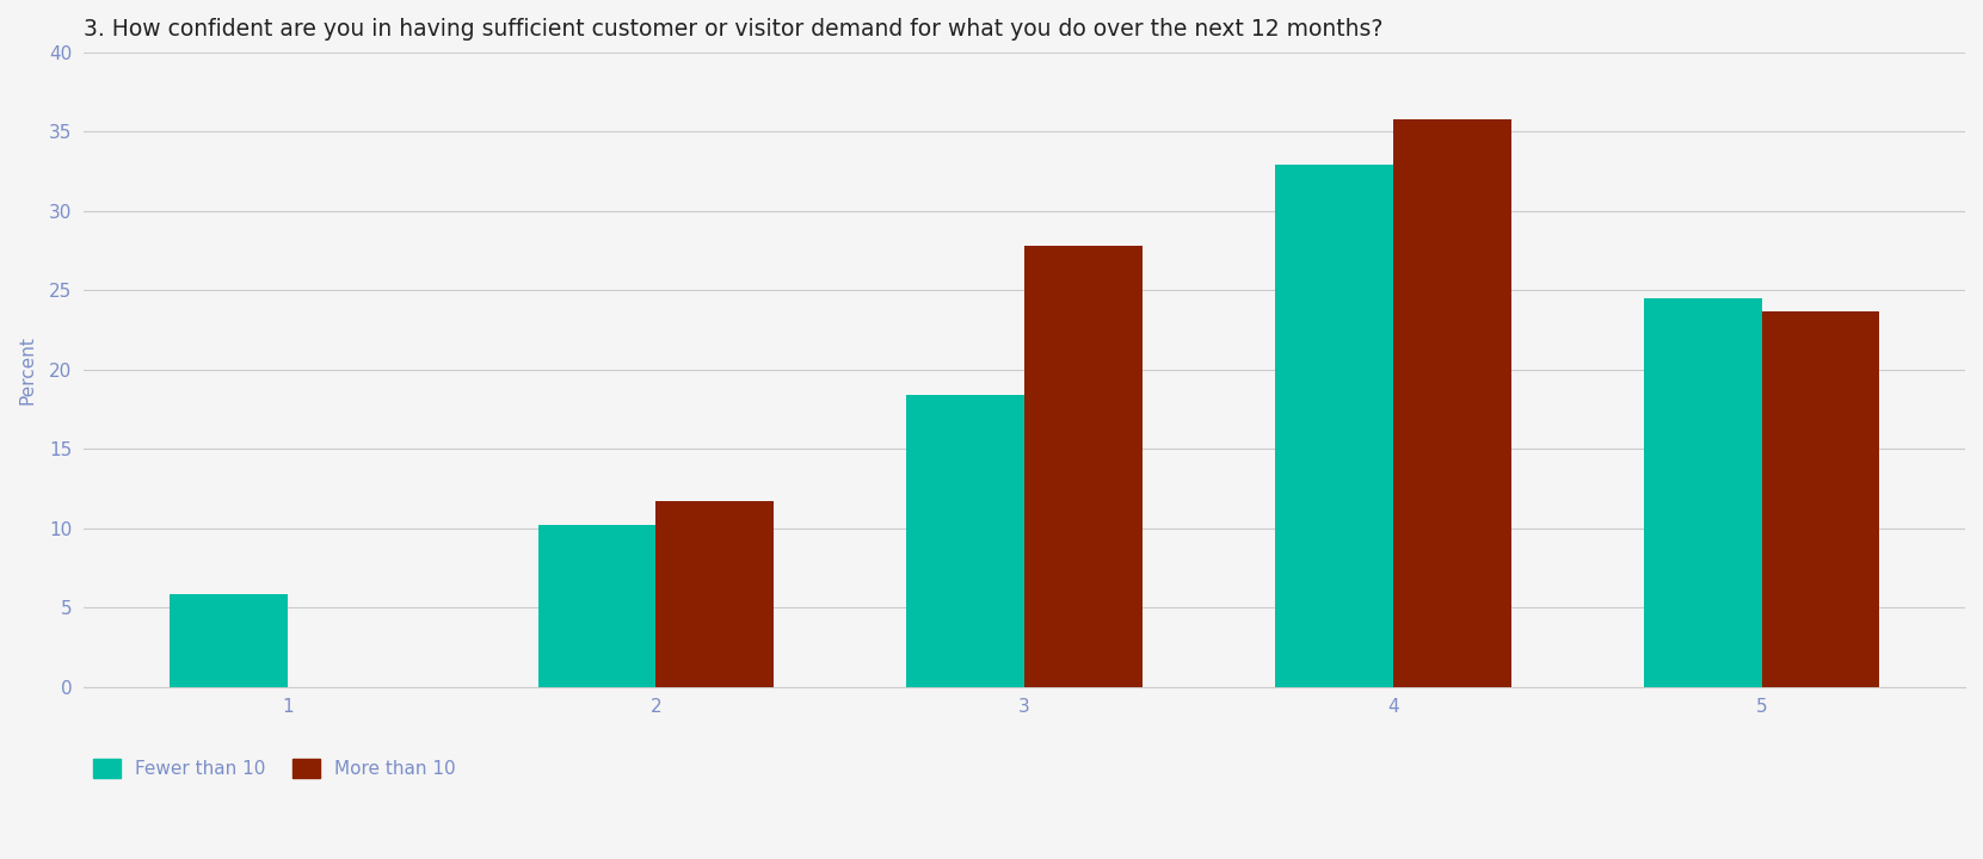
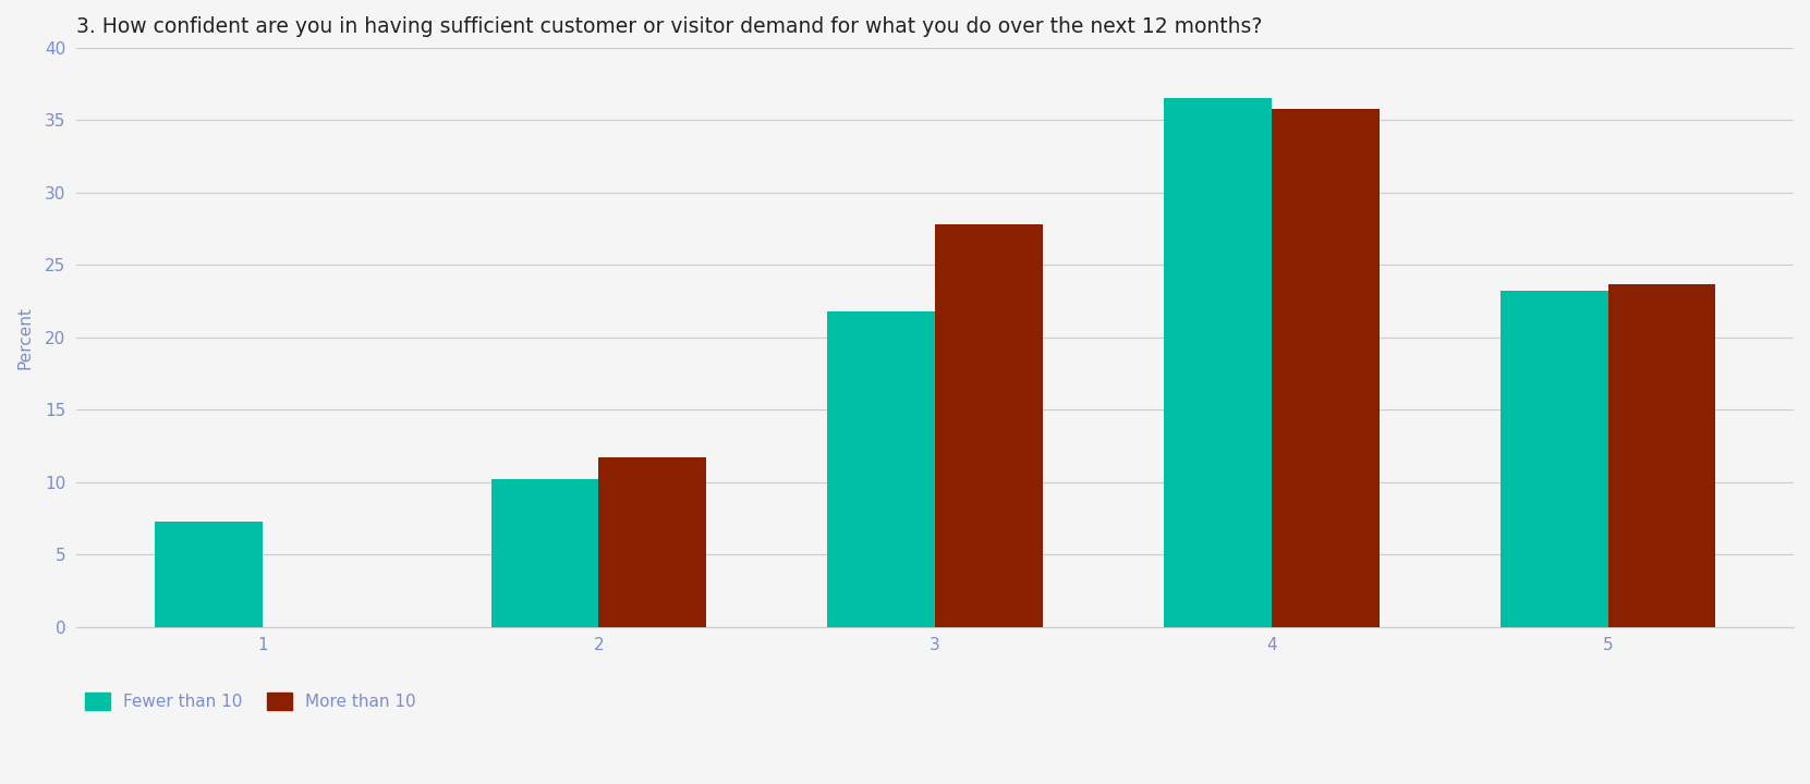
Fewer than 10/1: 5.8 -> 7.3
Fewer than 10/3: 18.4 -> 21.8
Fewer than 10/4: 32.9 -> 36.5
Fewer than 10/5: 24.5 -> 23.2
